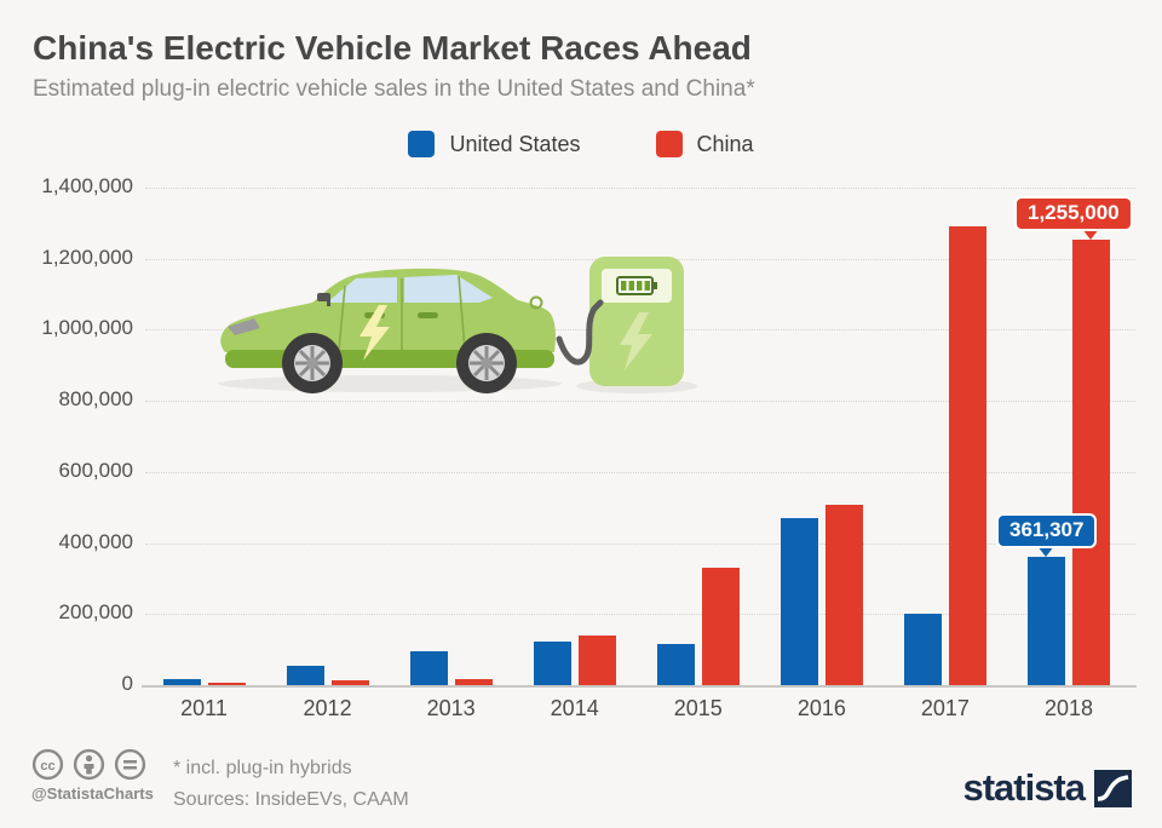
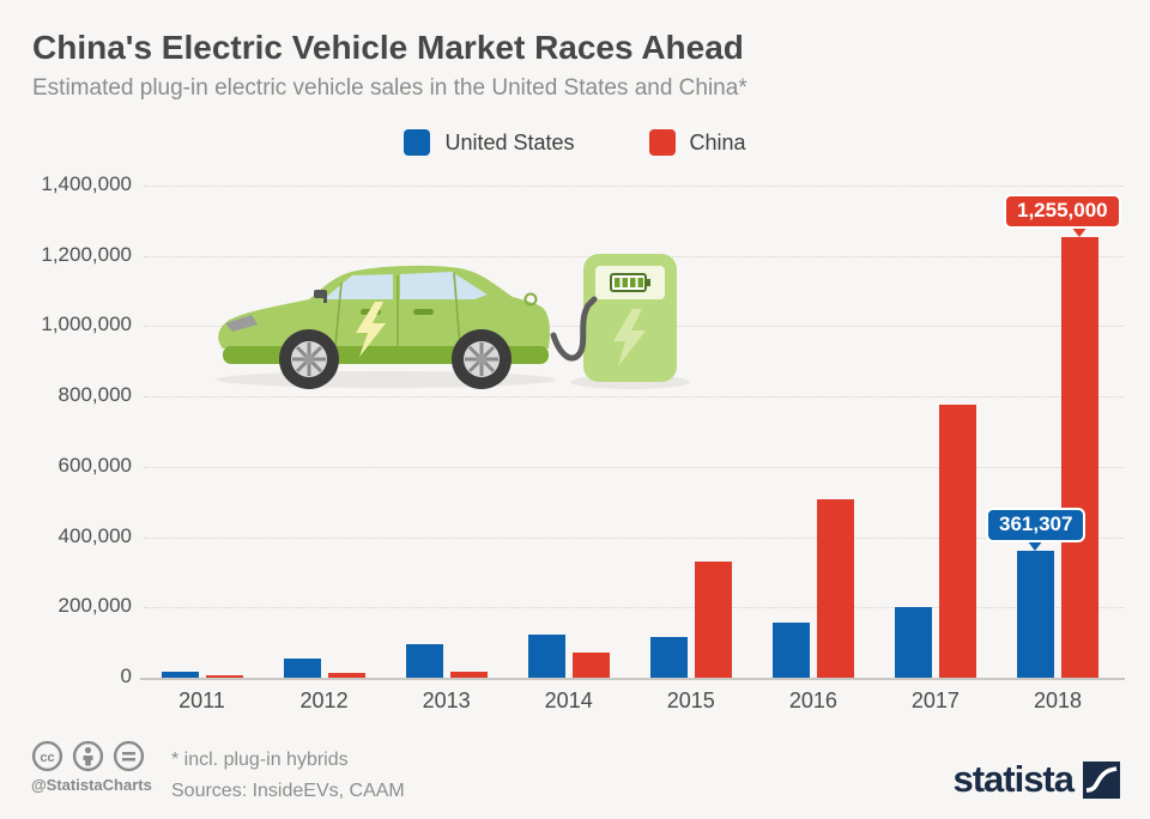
China/2014: 140000 -> 70000
United States/2016: 470000 -> 160000
China/2017: 1290000 -> 780000
